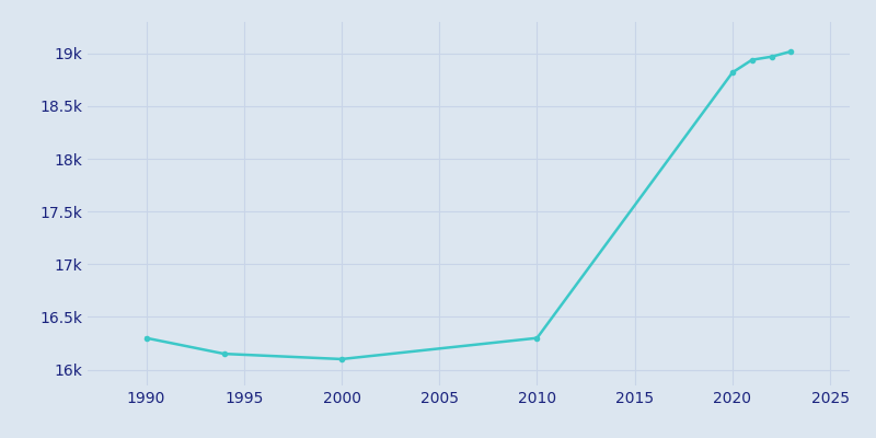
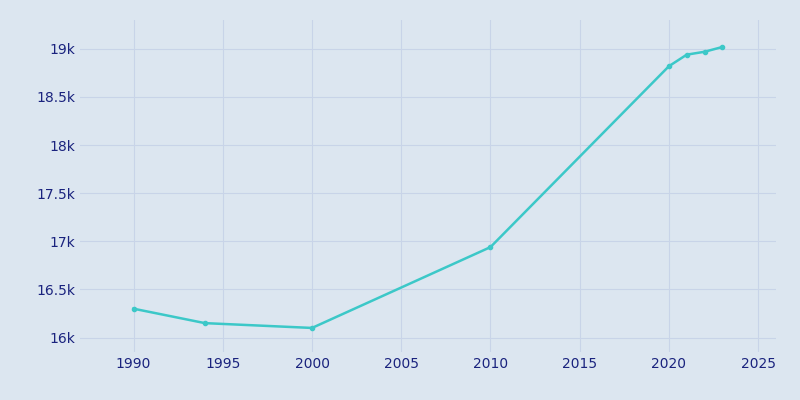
2010: 16.30k -> 16.94k
